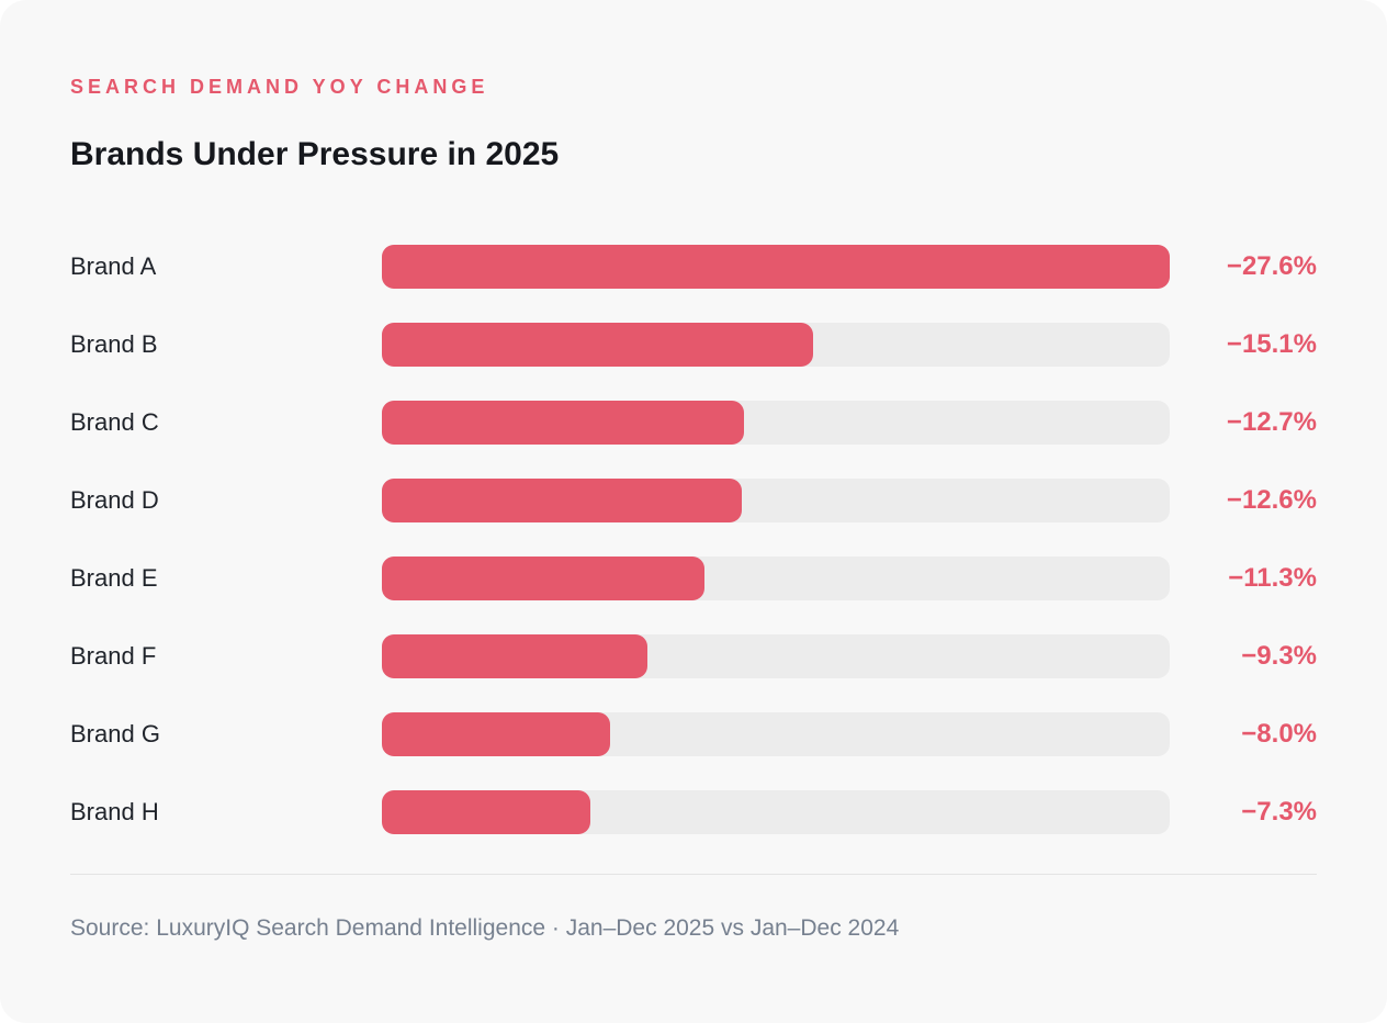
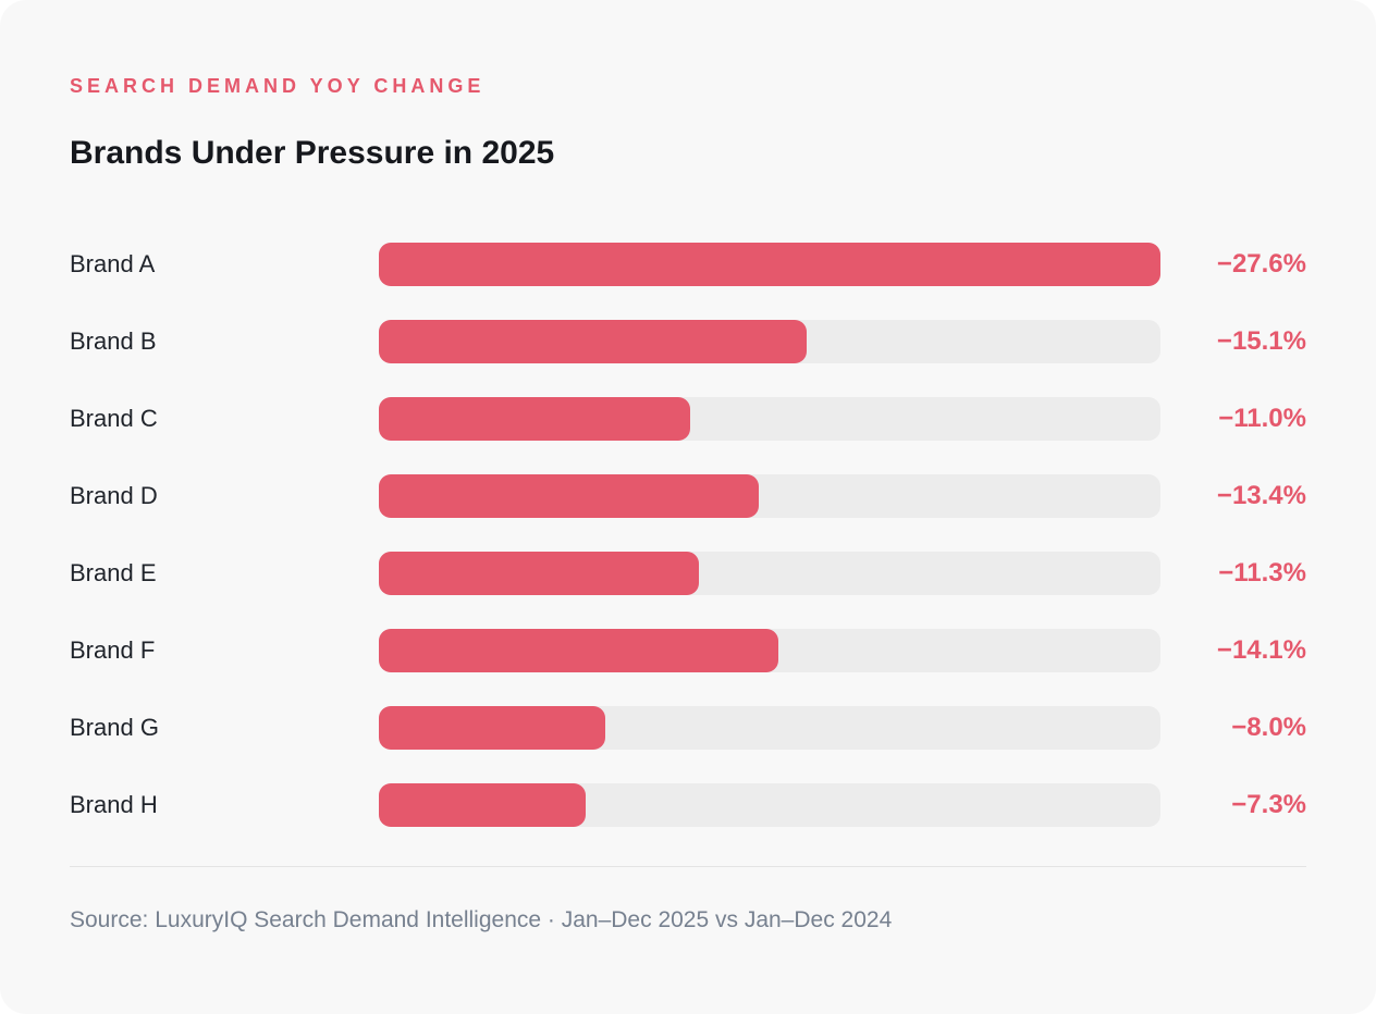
Brand C: −12.7% -> −11.0%
Brand D: −12.6% -> −13.4%
Brand F: −9.3% -> −14.1%
